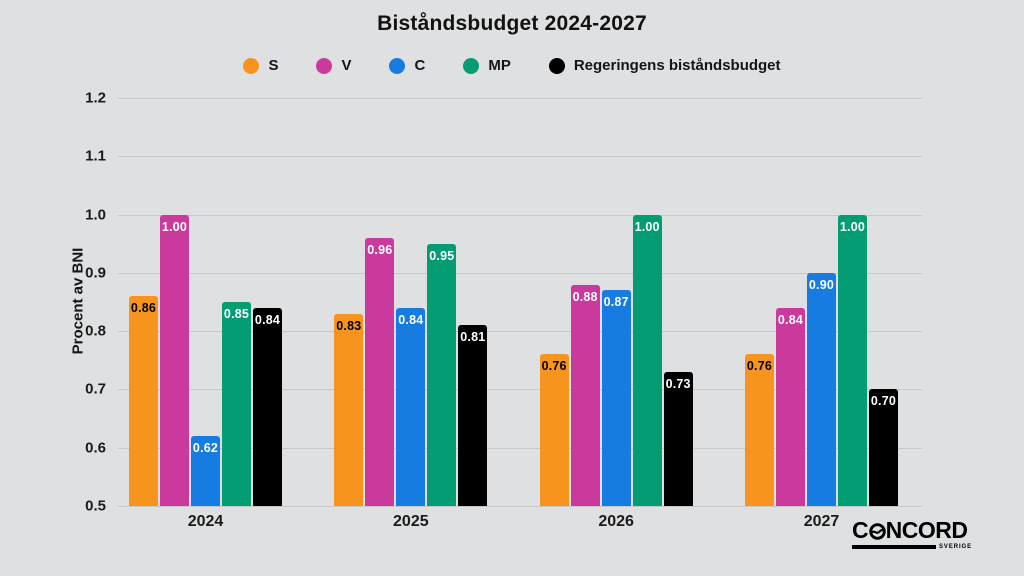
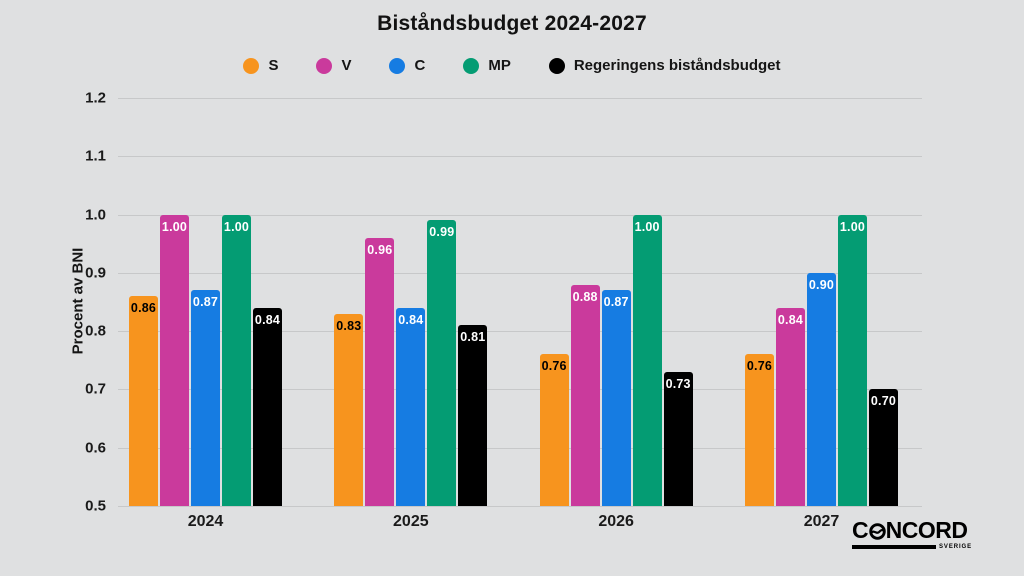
C/2024: 0.62 -> 0.87
MP/2024: 0.85 -> 1.00
MP/2025: 0.95 -> 0.99
